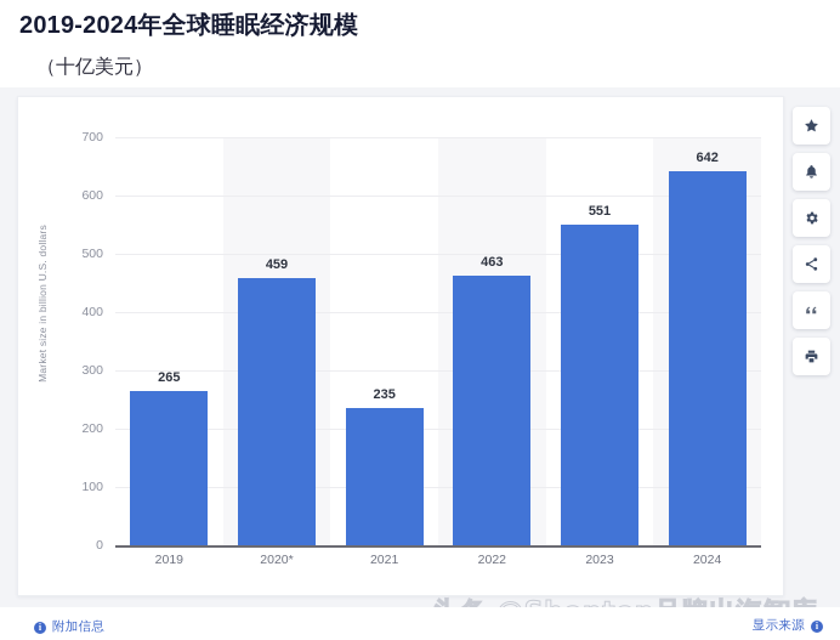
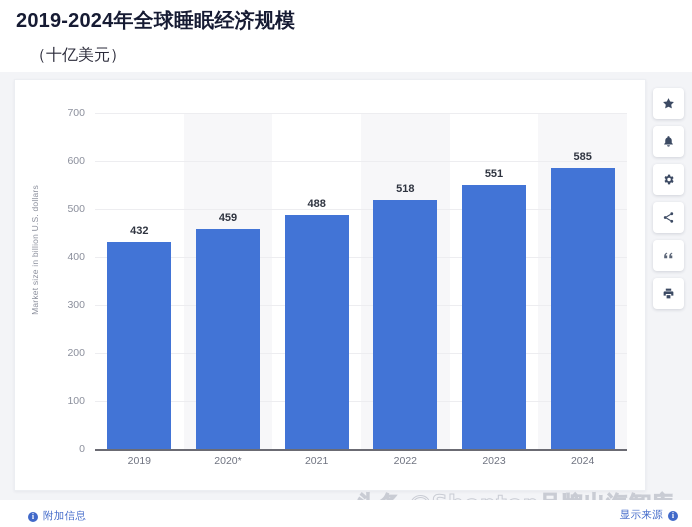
2019: 265 -> 432
2021: 235 -> 488
2022: 463 -> 518
2024: 642 -> 585
